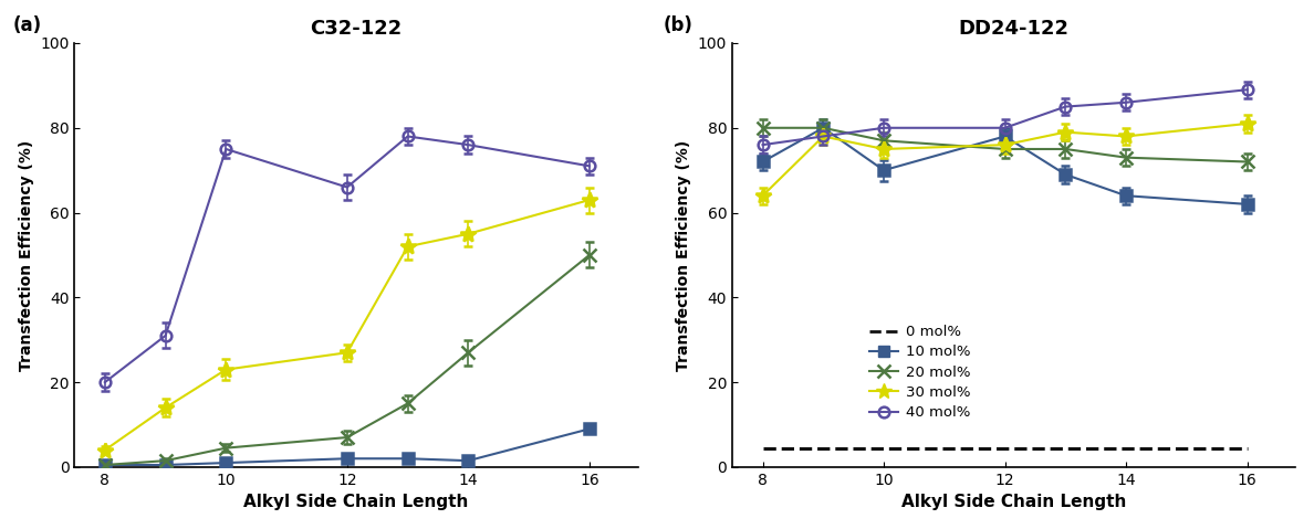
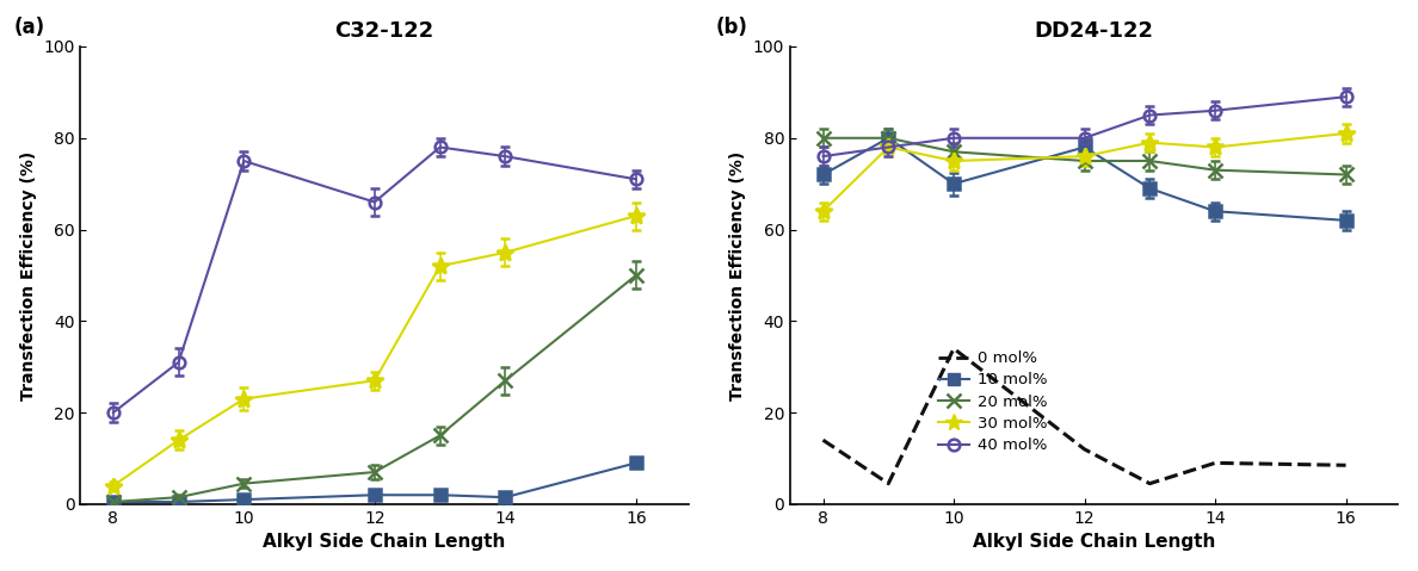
DD24-122/0 mol%/8: 4.5 -> 14.0
DD24-122/0 mol%/10: 4.5 -> 34.0
DD24-122/0 mol%/12: 4.5 -> 12.0
DD24-122/0 mol%/14: 4.5 -> 9.0
DD24-122/0 mol%/16: 4.5 -> 8.5
